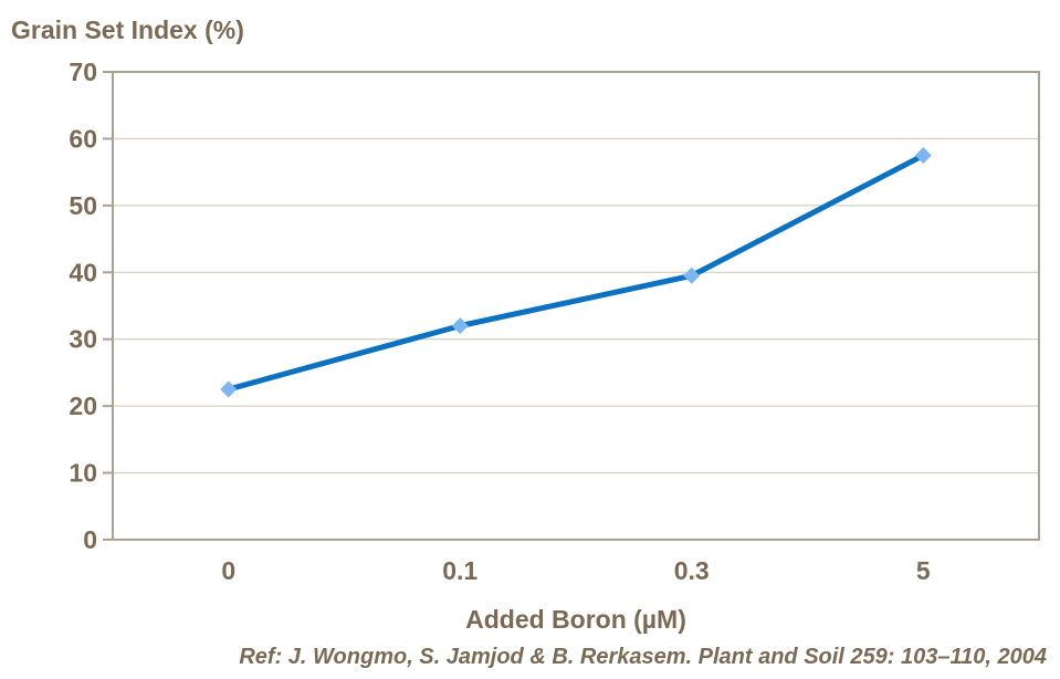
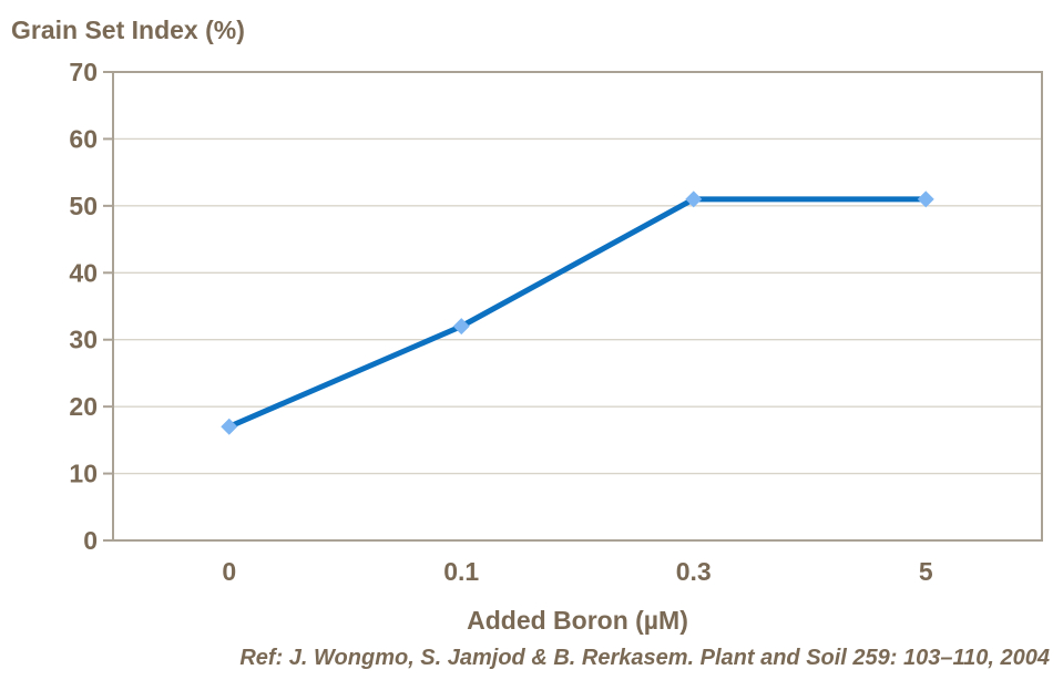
0: 22 -> 17
0.3: 40 -> 51
5: 58 -> 51
